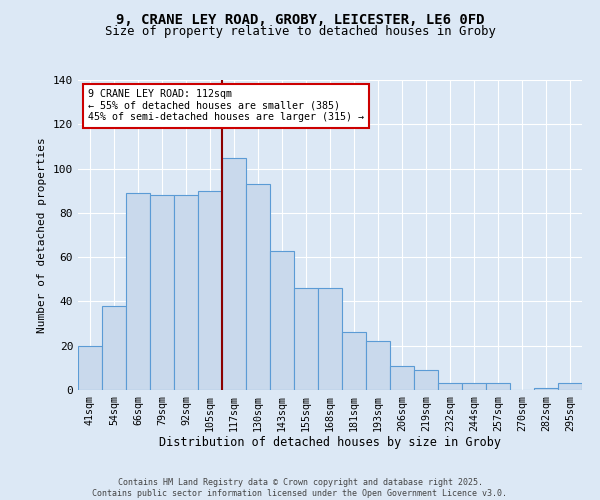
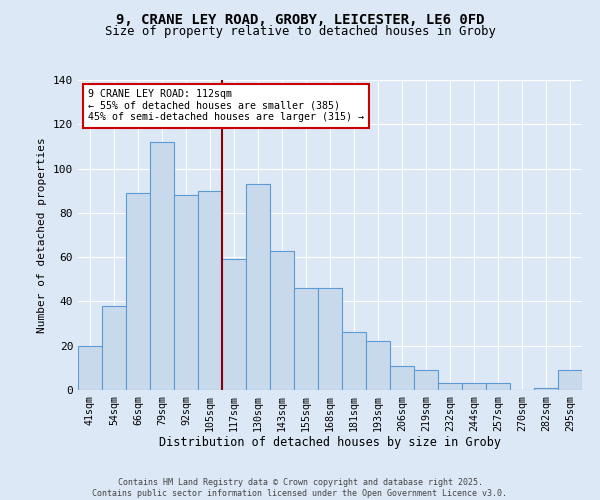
79sqm: 88 -> 112
117sqm: 105 -> 59
295sqm: 3 -> 9
